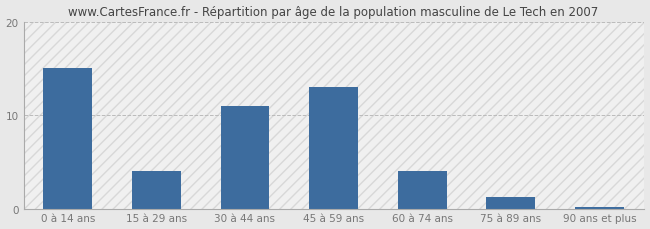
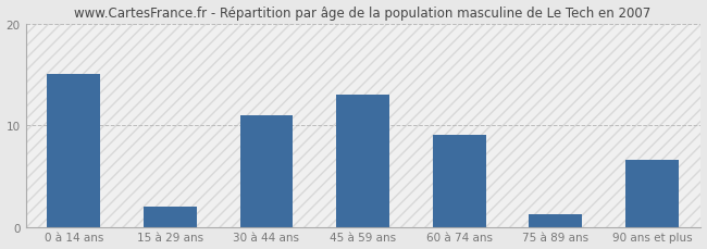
15 à 29 ans: 4.0 -> 2.0
60 à 74 ans: 4.0 -> 9.0
90 ans et plus: 0.1 -> 6.6
